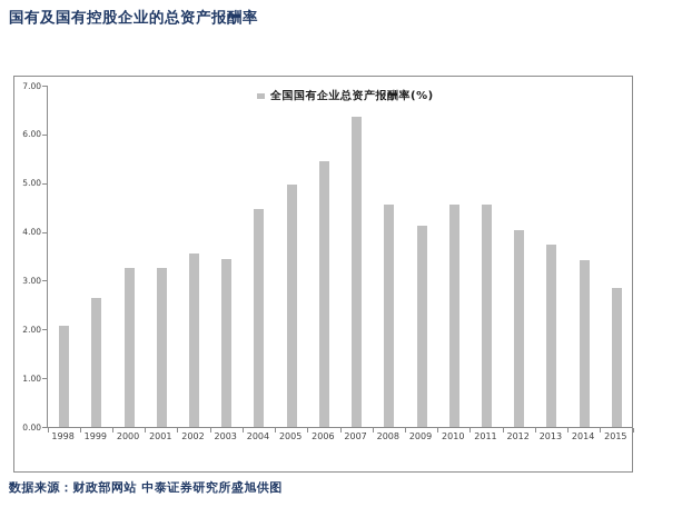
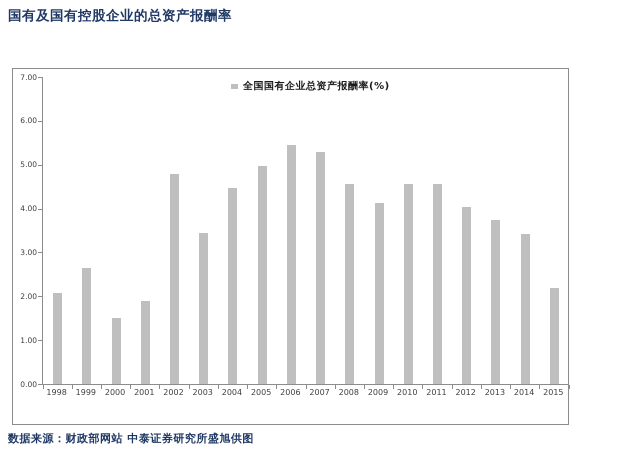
2000: 3.3 -> 1.5
2001: 3.3 -> 1.9
2002: 3.5 -> 4.8
2007: 6.4 -> 5.3
2015: 2.9 -> 2.2
